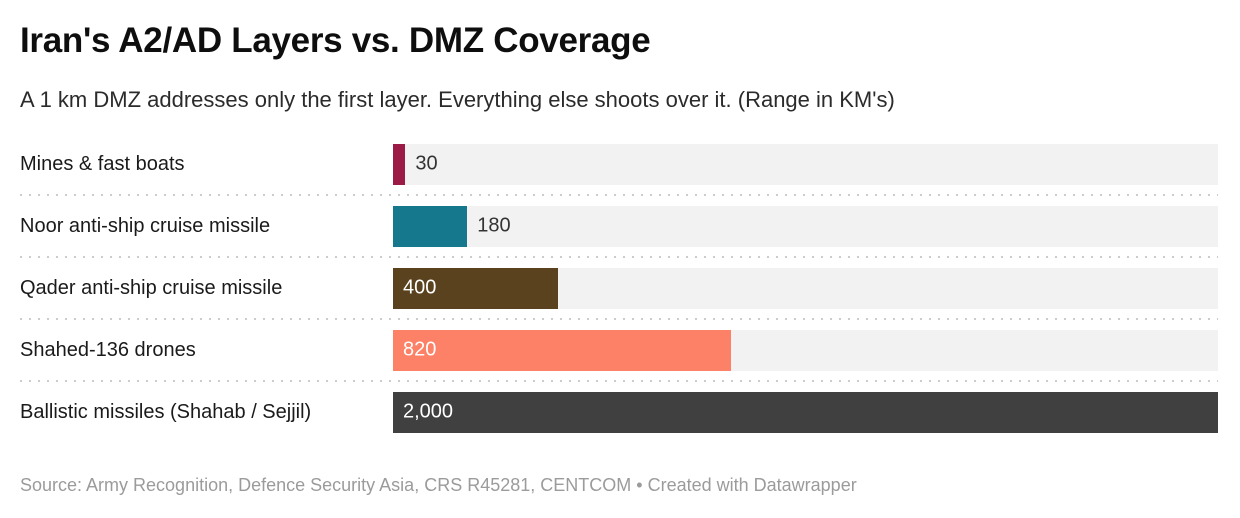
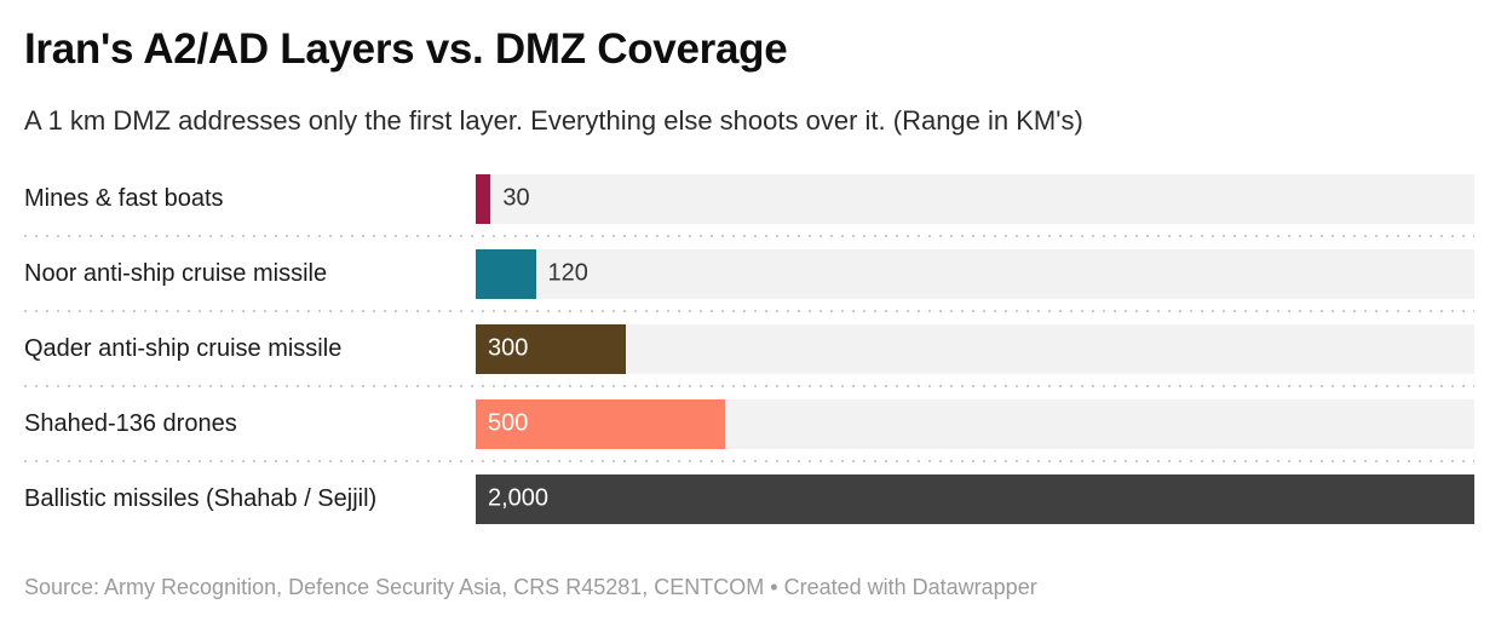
Noor anti-ship cruise missile: 180 -> 120
Qader anti-ship cruise missile: 400 -> 300
Shahed-136 drones: 820 -> 500
